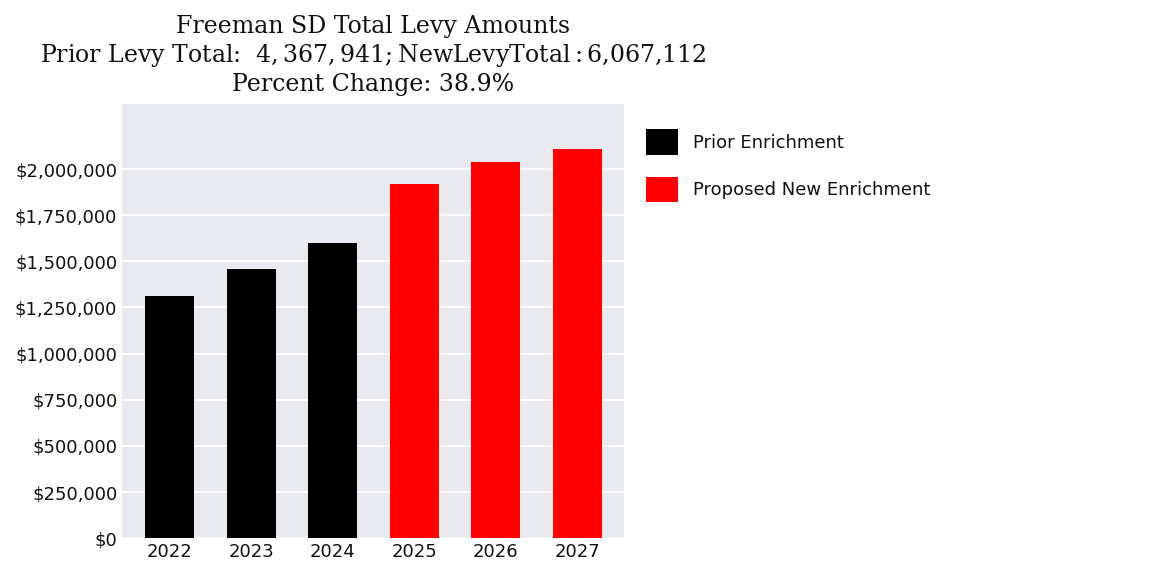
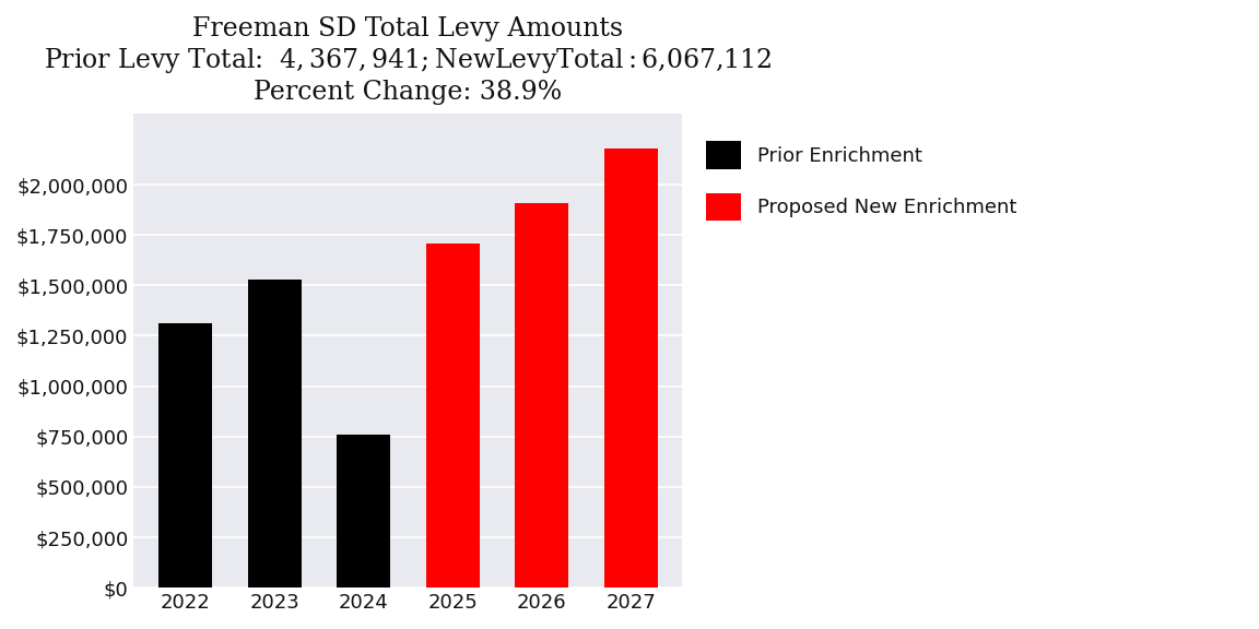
2023: $1,460,000 -> $1,530,000
2024: $1,600,000 -> $760,000
2025: $1,920,000 -> $1,710,000
2026: $2,040,000 -> $1,910,000
2027: $2,110,000 -> $2,180,000
